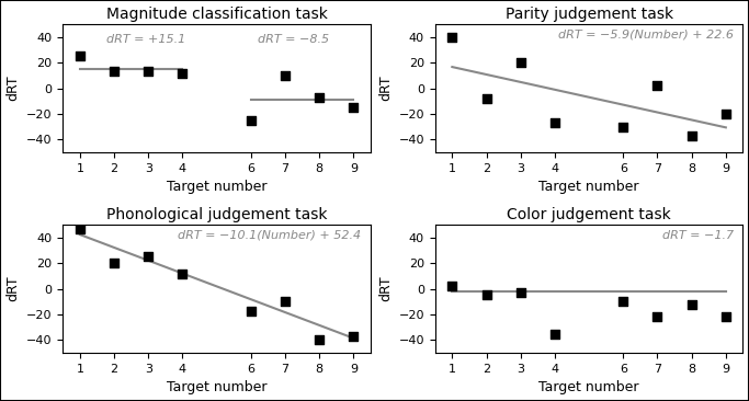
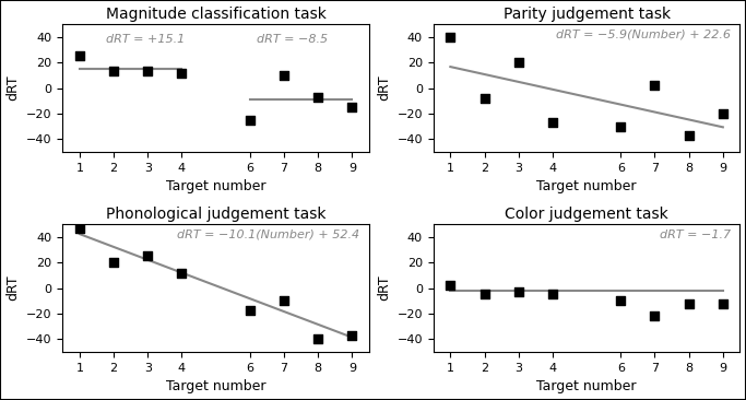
Color judgement task/4: -35 -> -5
Color judgement task/9: -22 -> -12
